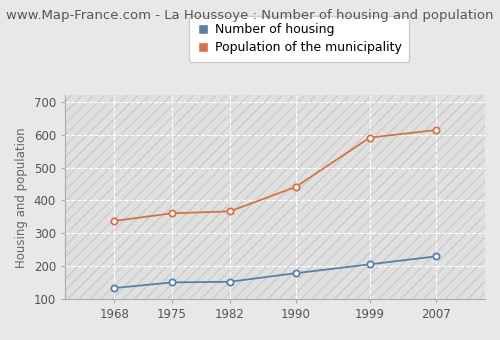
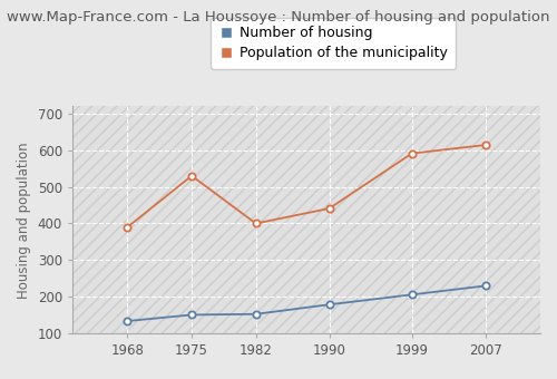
Population of the municipality/1968: 338 -> 390
Population of the municipality/1975: 361 -> 530
Population of the municipality/1982: 367 -> 400
